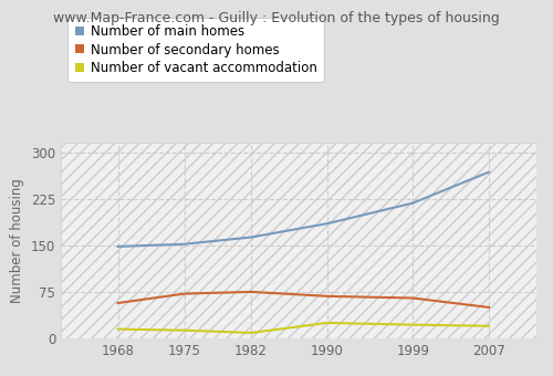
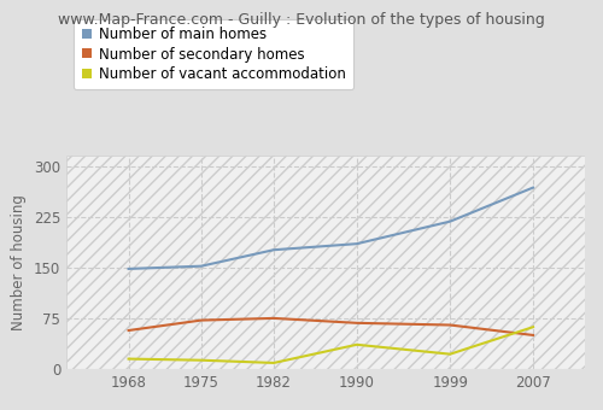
Number of main homes/1982: 163 -> 176
Number of vacant accommodation/1990: 25 -> 36
Number of vacant accommodation/2007: 20 -> 62
